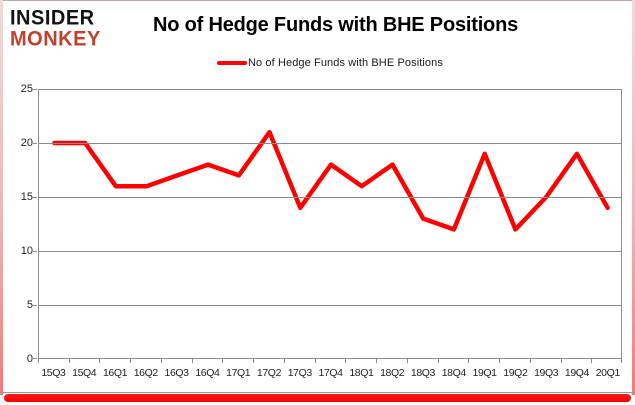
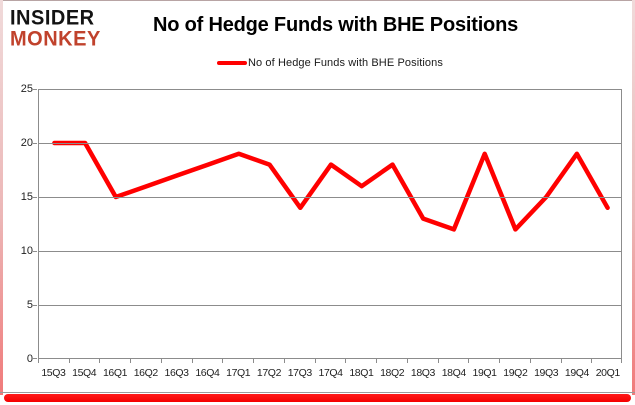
16Q1: 16 -> 15
17Q1: 17 -> 19
17Q2: 21 -> 18
